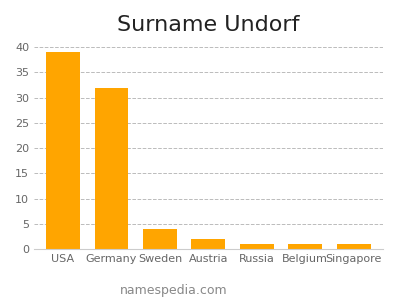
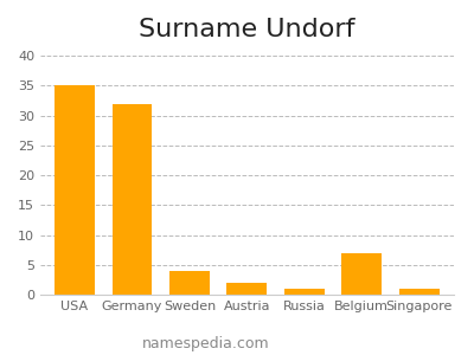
USA: 39 -> 35
Belgium: 1 -> 7
